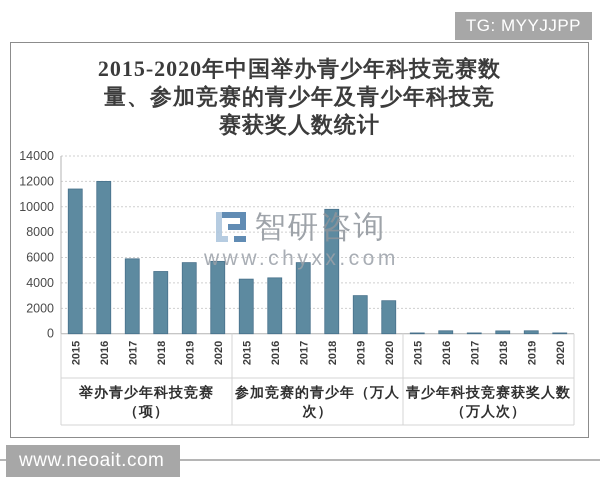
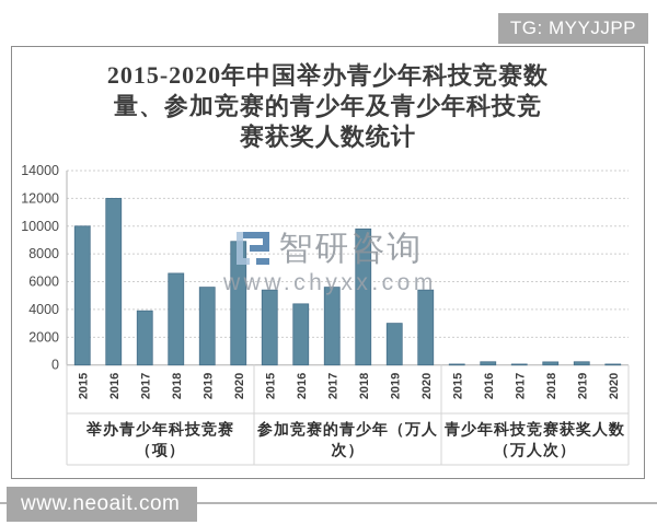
举办青少年科技竞赛（项）/2015: 11400 -> 10000
参加竞赛的青少年（万人次）/2015: 4300 -> 5400
举办青少年科技竞赛（项）/2017: 5900 -> 3900
举办青少年科技竞赛（项）/2018: 4900 -> 6600
举办青少年科技竞赛（项）/2020: 5700 -> 8900
参加竞赛的青少年（万人次）/2020: 2600 -> 5400
